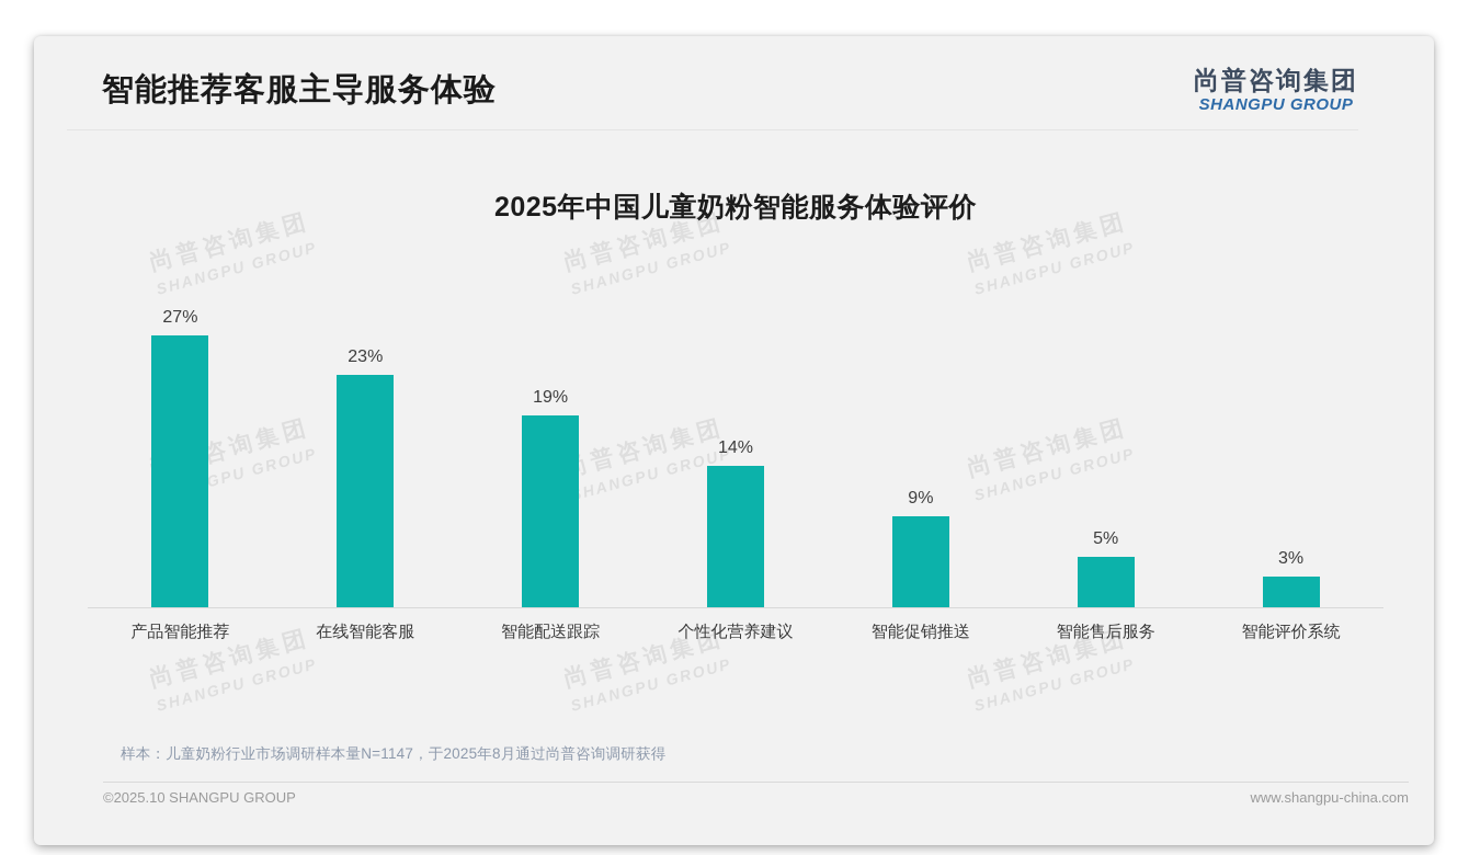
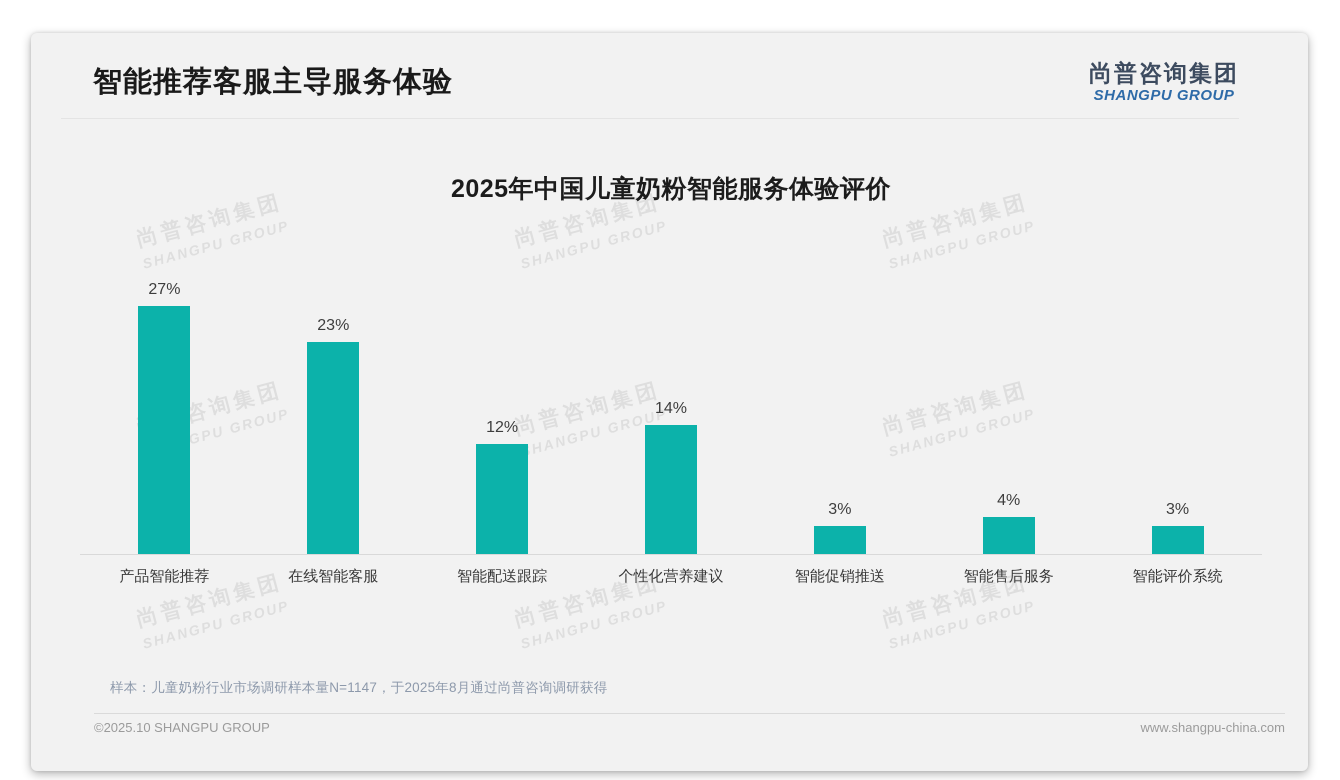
智能配送跟踪: 19% -> 12%
智能促销推送: 9% -> 3%
智能售后服务: 5% -> 4%
